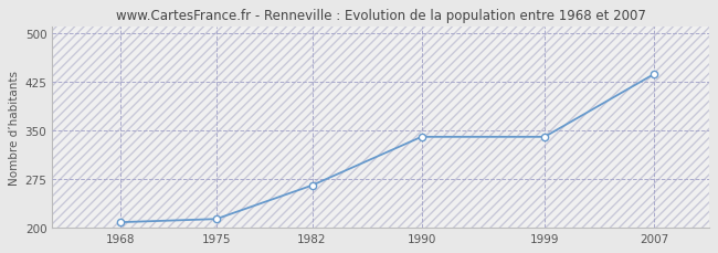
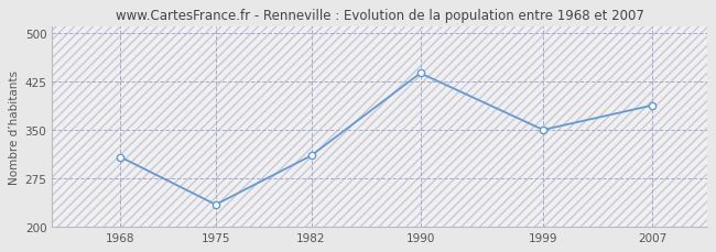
1968: 208 -> 308
1975: 213 -> 234
1982: 265 -> 310
1990: 340 -> 438
1999: 340 -> 350
2007: 437 -> 388
